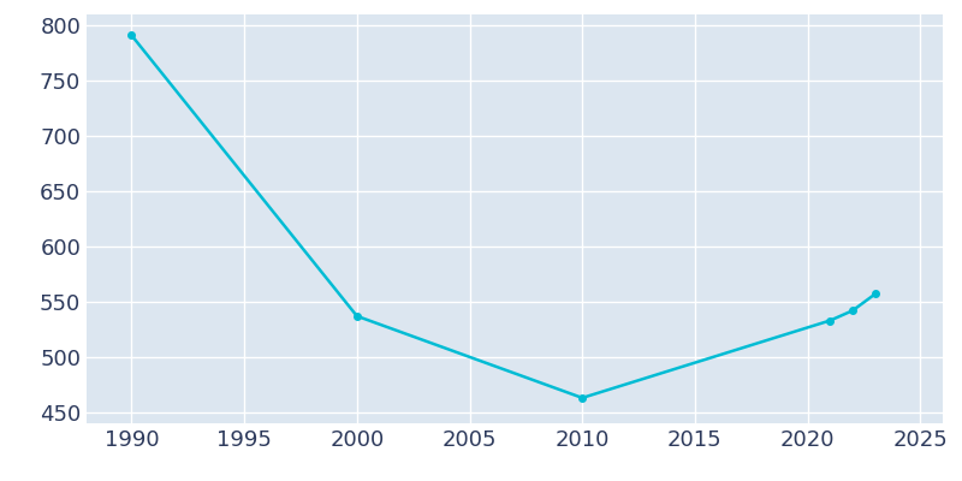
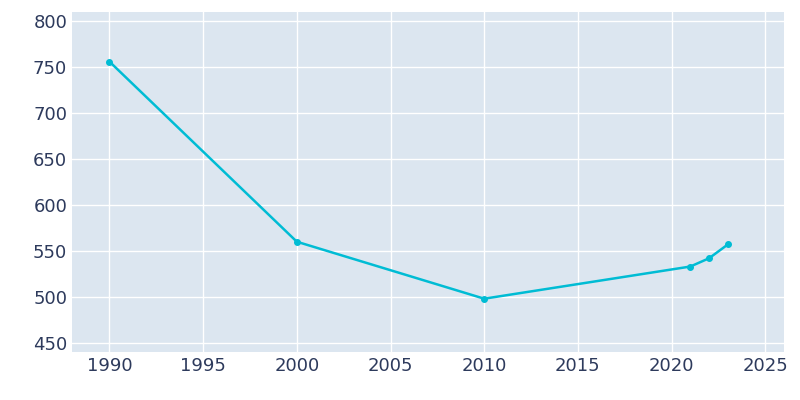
1990: 791 -> 756
2000: 537 -> 560
2010: 463 -> 498
